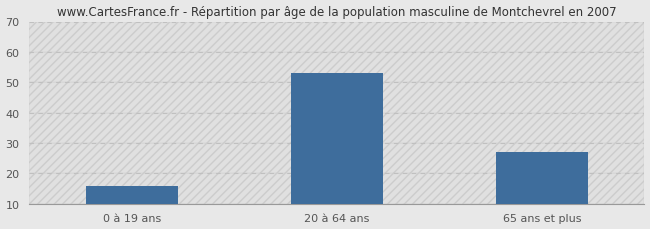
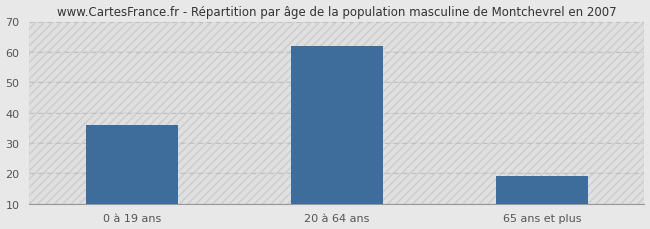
0 à 19 ans: 16 -> 36
20 à 64 ans: 53 -> 62
65 ans et plus: 27 -> 19
